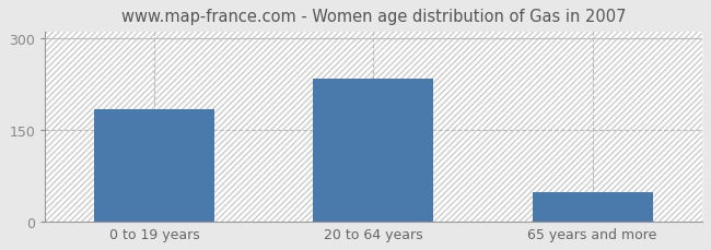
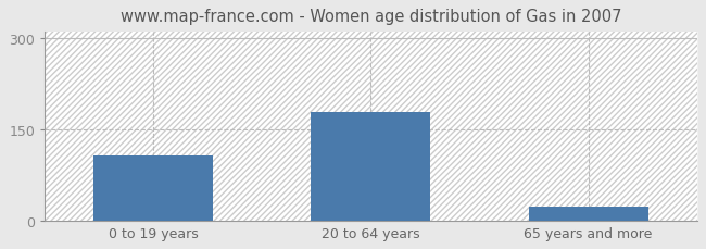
0 to 19 years: 184 -> 107
20 to 64 years: 234 -> 178
65 years and more: 48 -> 22
